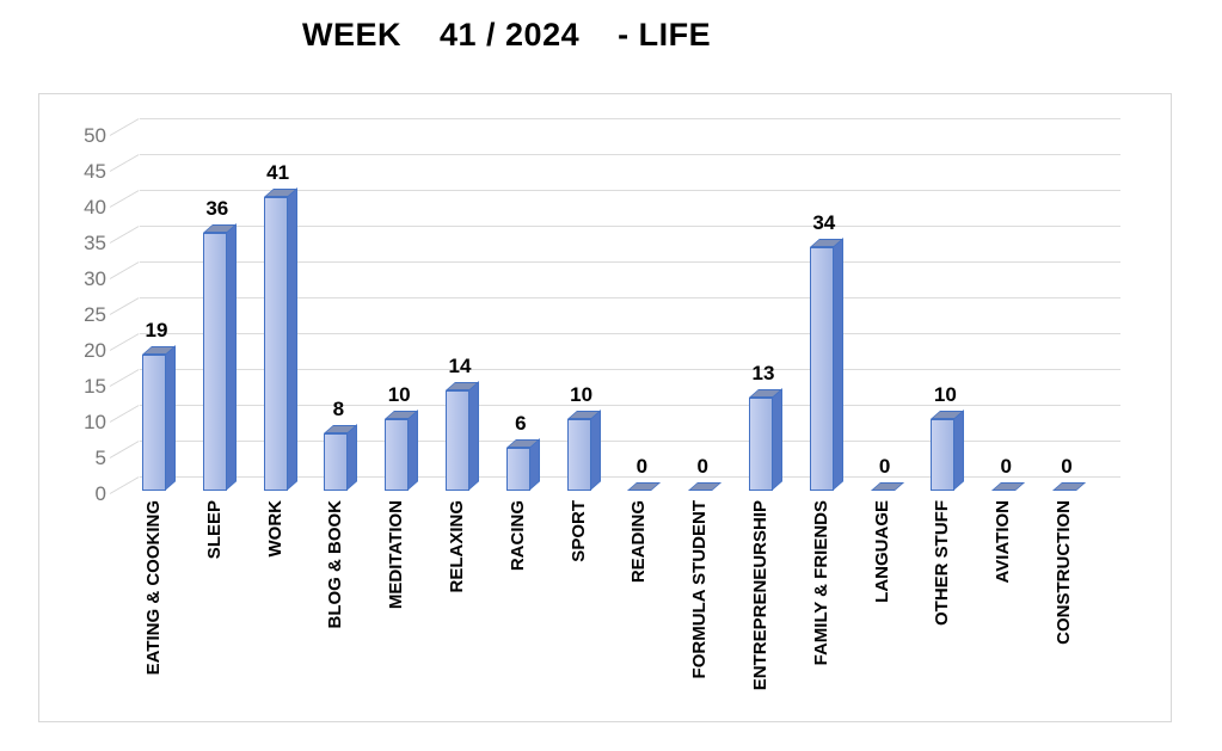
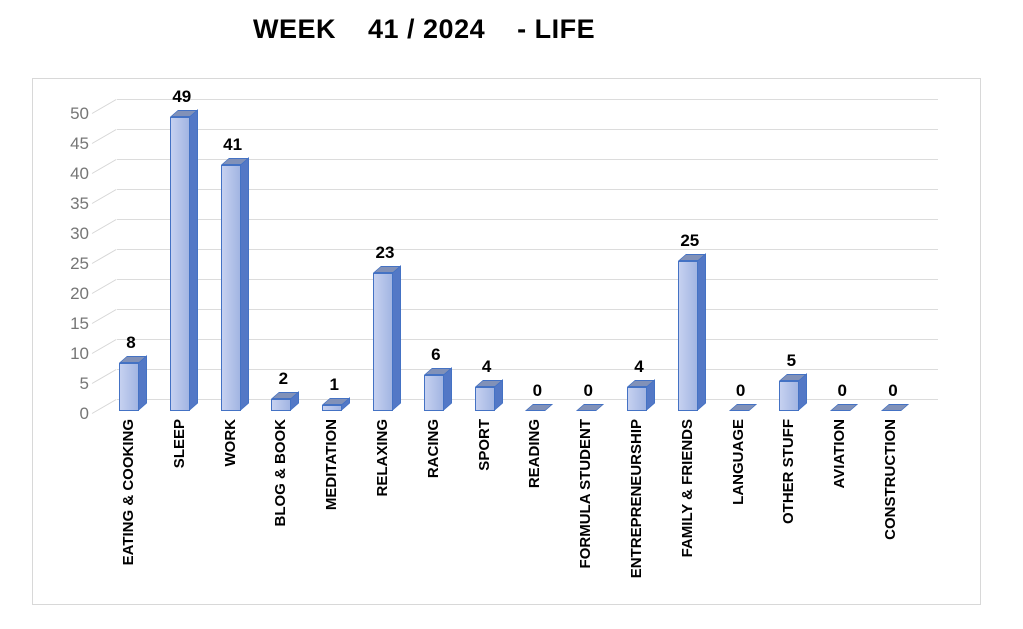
EATING & COOKING: 19 -> 8
SLEEP: 36 -> 49
BLOG & BOOK: 8 -> 2
MEDITATION: 10 -> 1
RELAXING: 14 -> 23
SPORT: 10 -> 4
ENTREPRENEURSHIP: 13 -> 4
FAMILY & FRIENDS: 34 -> 25
OTHER STUFF: 10 -> 5
